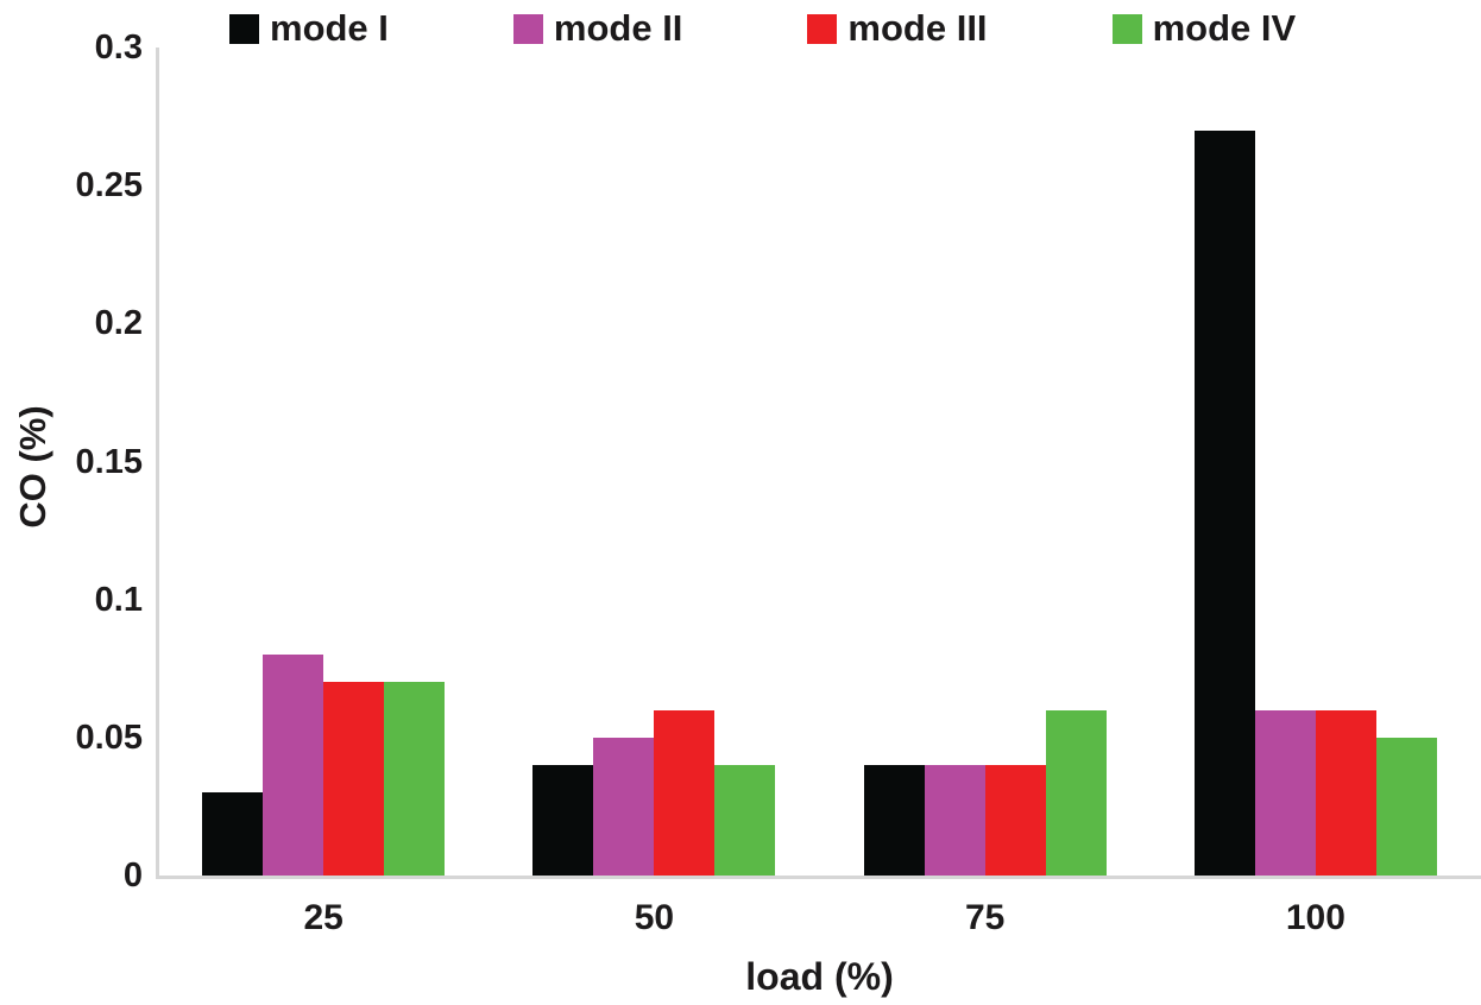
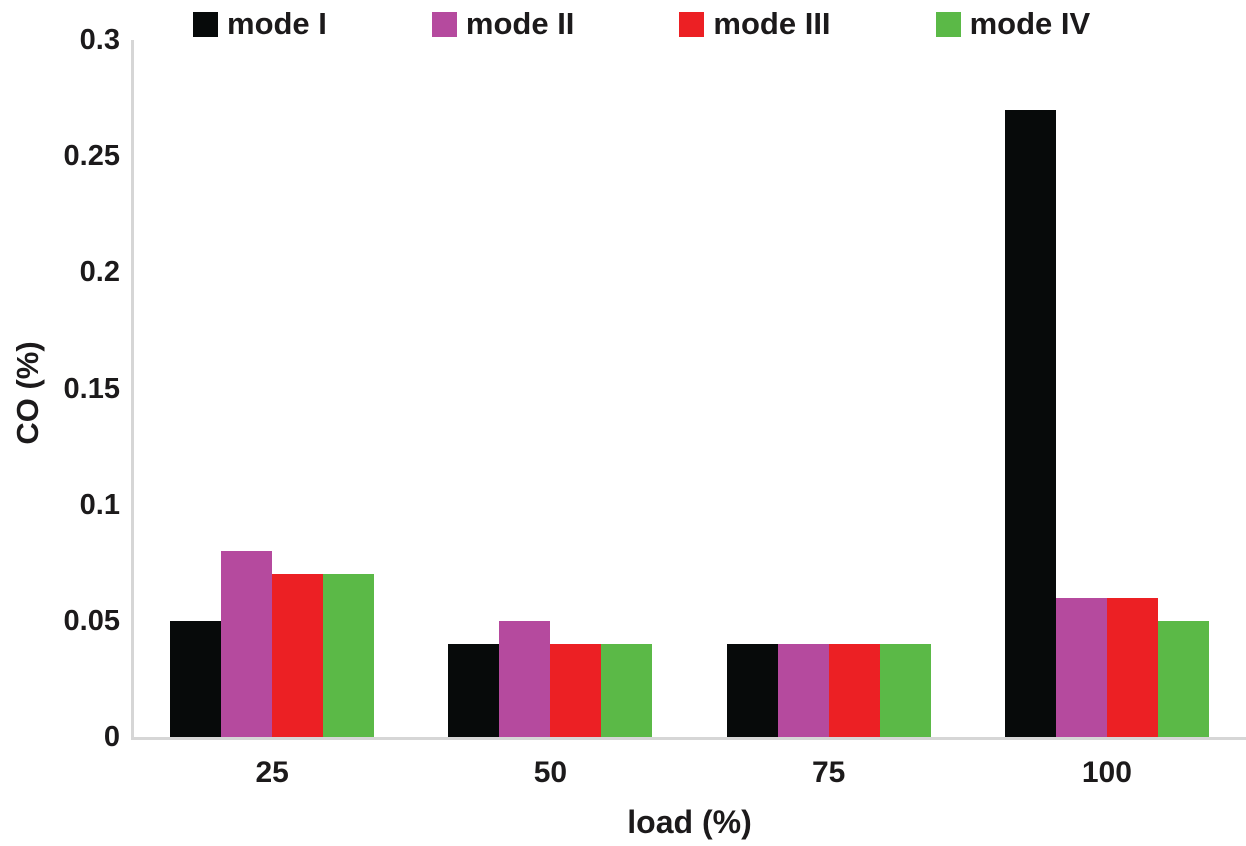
mode I/25: 0.03 -> 0.05
mode III/50: 0.06 -> 0.04
mode IV/75: 0.06 -> 0.04
